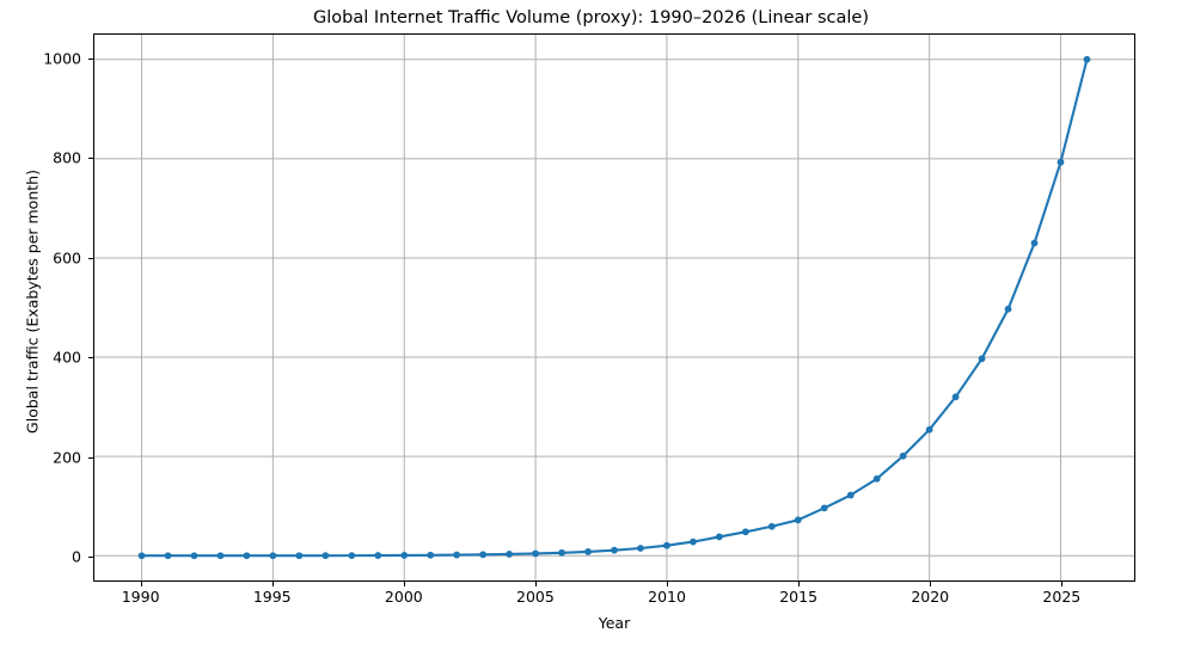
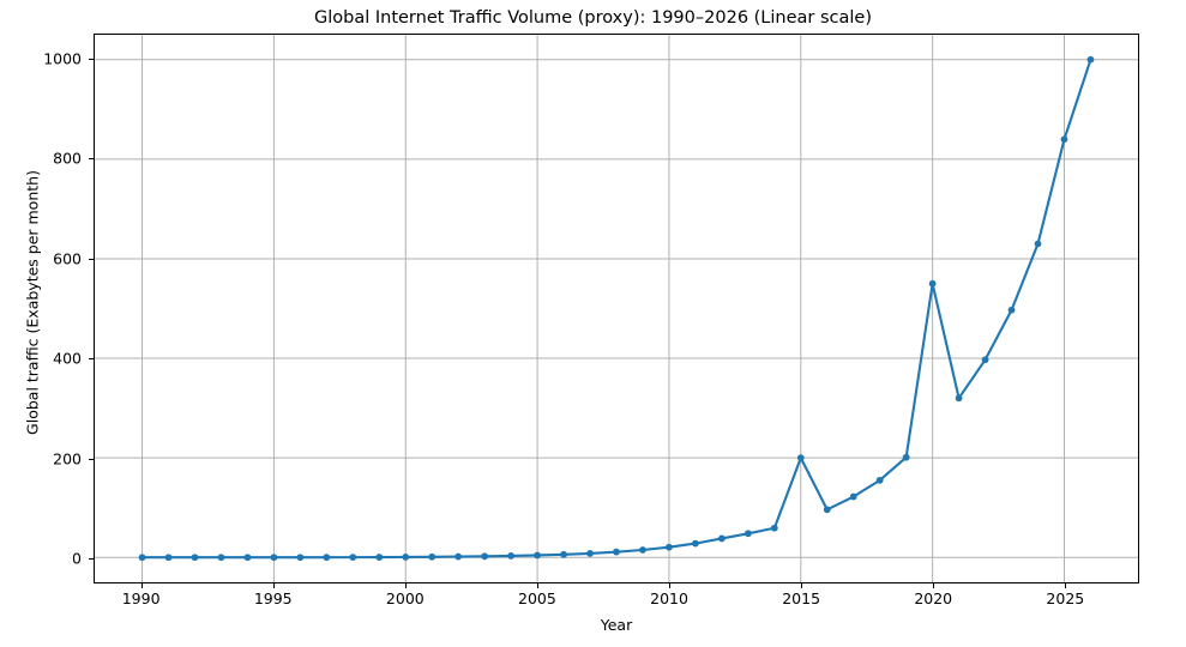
2015: 70 -> 200
2020: 250 -> 550
2025: 790 -> 840
